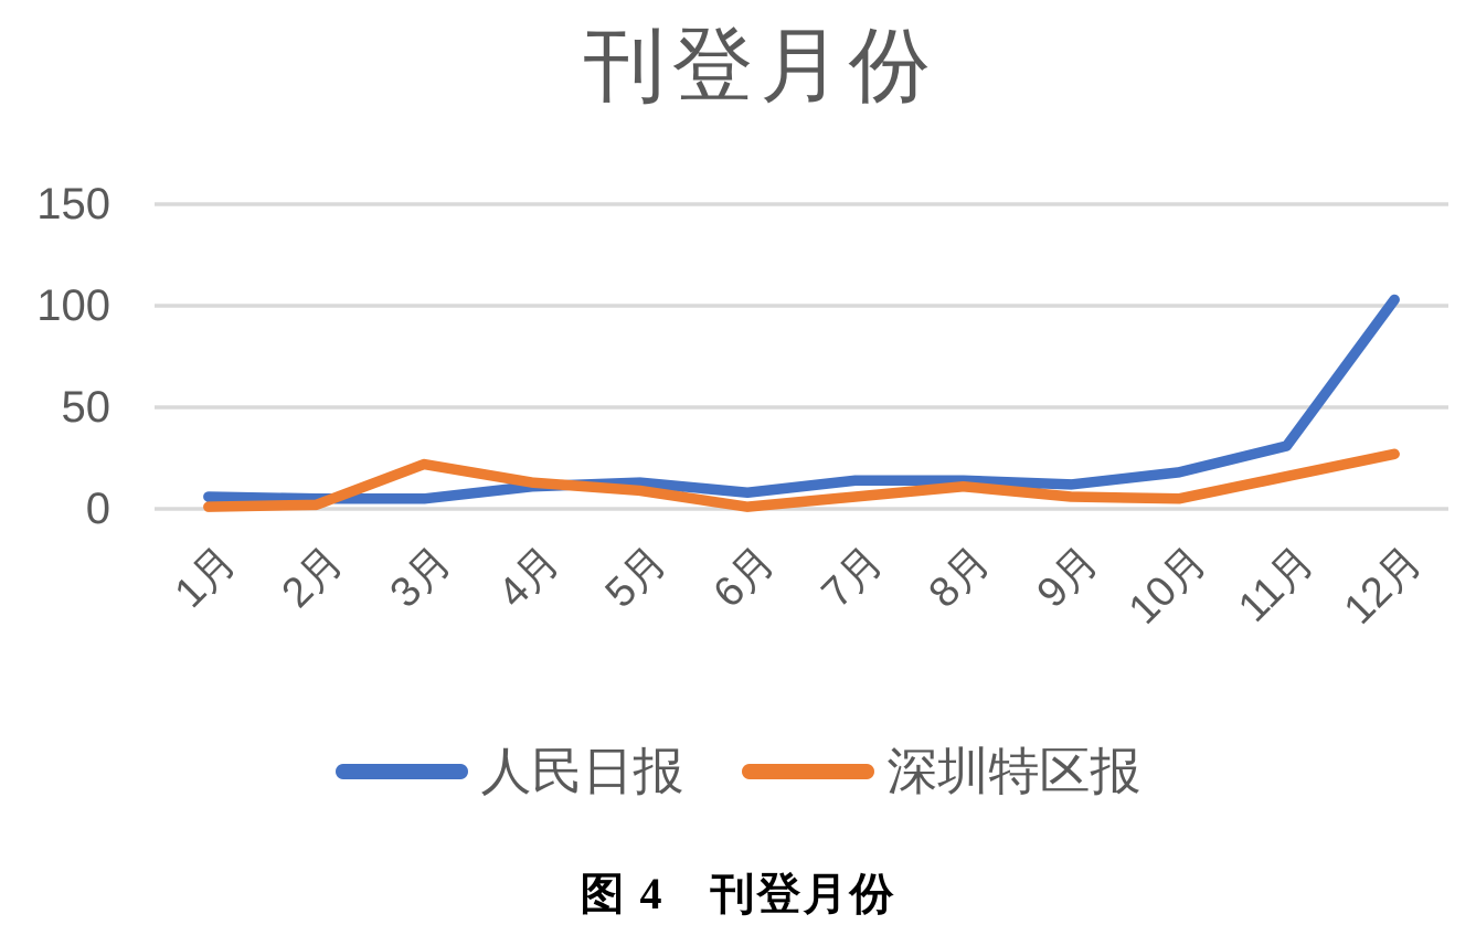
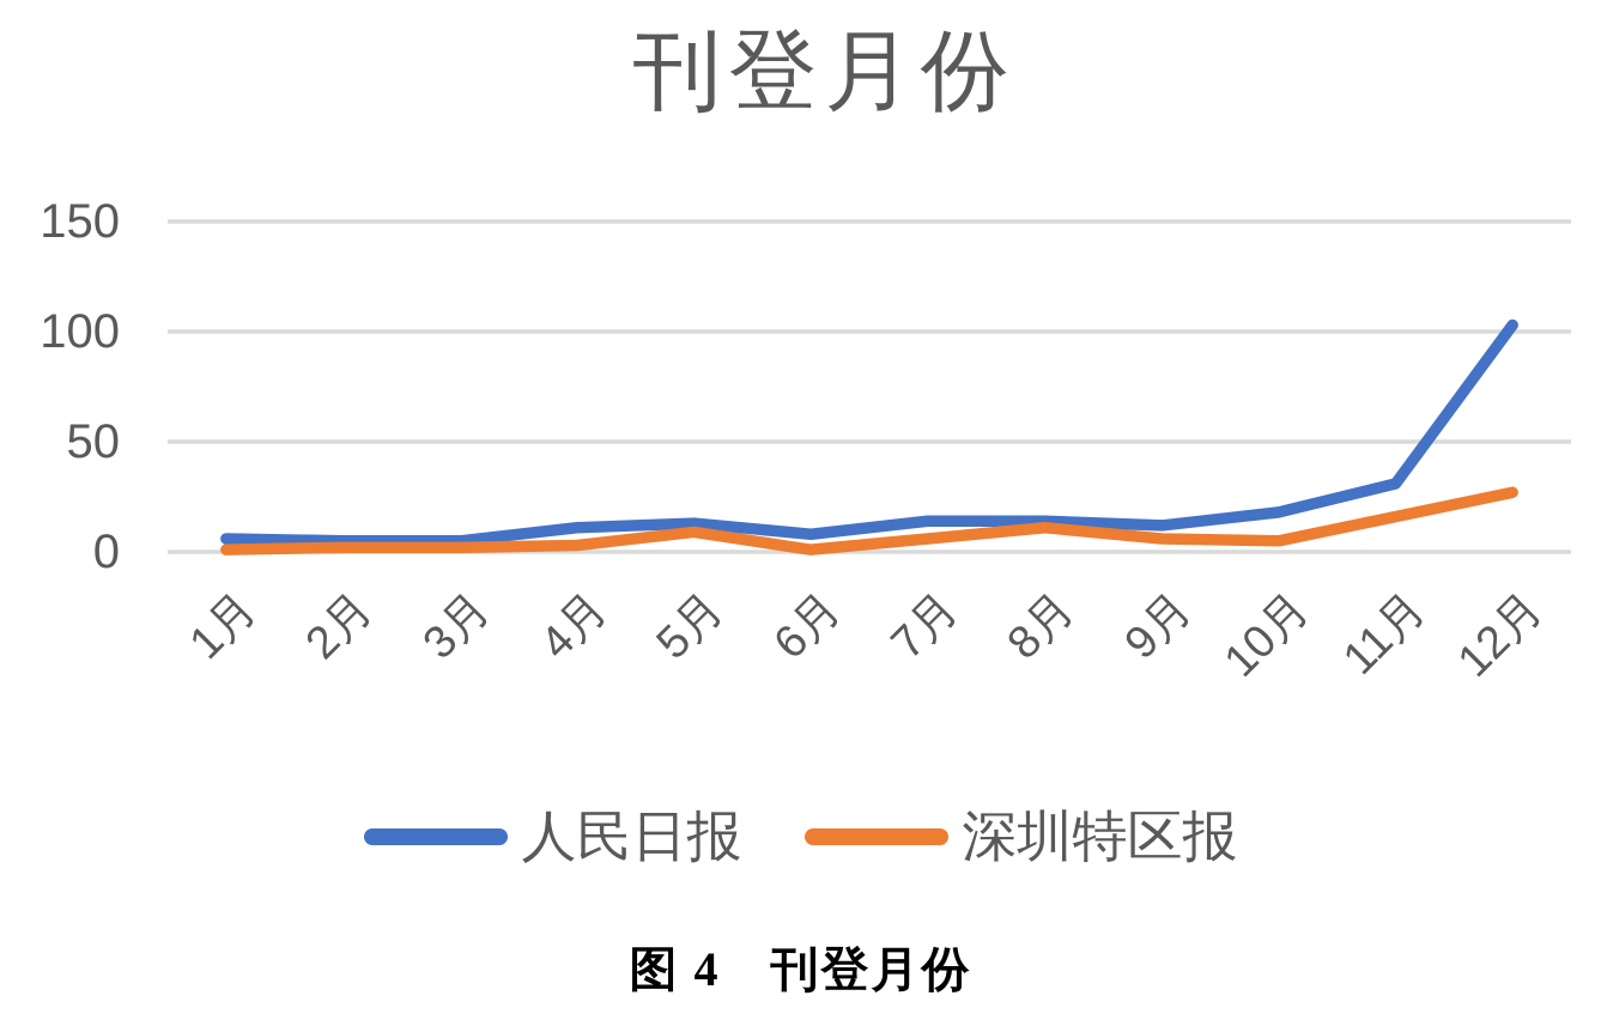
深圳特区报/3月: 22 -> 2
深圳特区报/4月: 13 -> 3
